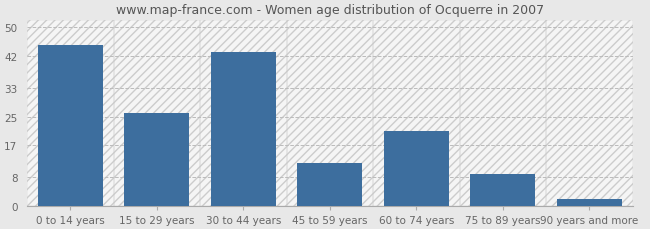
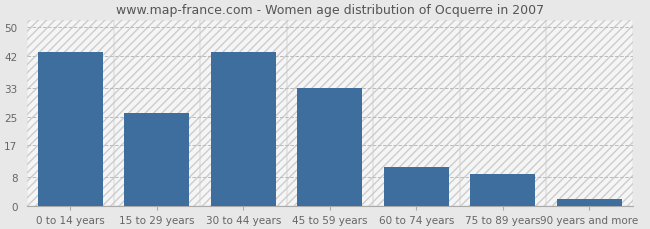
0 to 14 years: 45 -> 43
45 to 59 years: 12 -> 33
60 to 74 years: 21 -> 11
